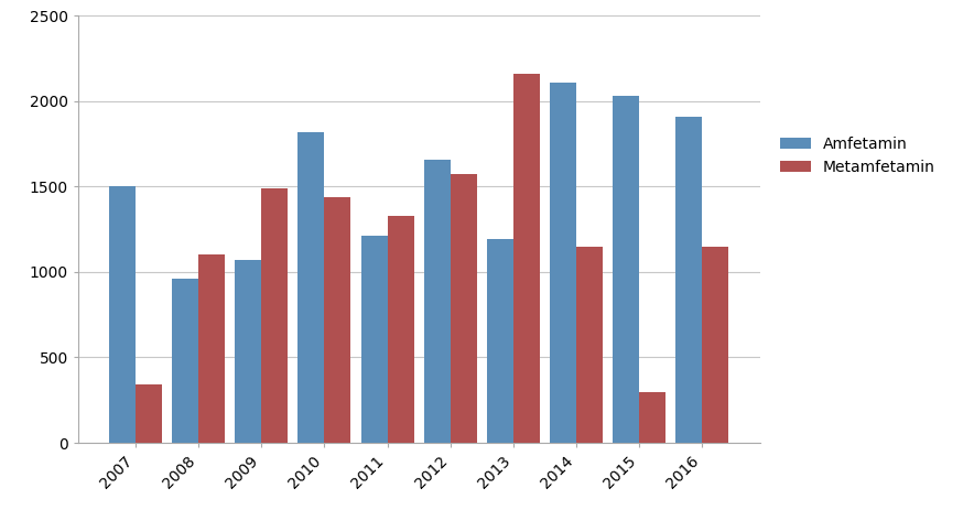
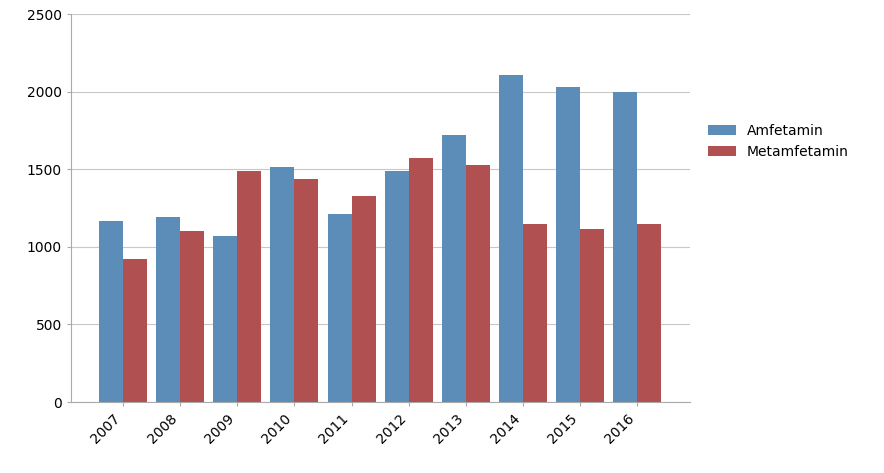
Amfetamin/2007: 1500 -> 1170
Metamfetamin/2007: 340 -> 920
Amfetamin/2008: 960 -> 1190
Amfetamin/2010: 1820 -> 1520
Amfetamin/2012: 1660 -> 1490
Amfetamin/2013: 1190 -> 1720
Metamfetamin/2013: 2160 -> 1530
Metamfetamin/2015: 300 -> 1120
Amfetamin/2016: 1910 -> 2000
